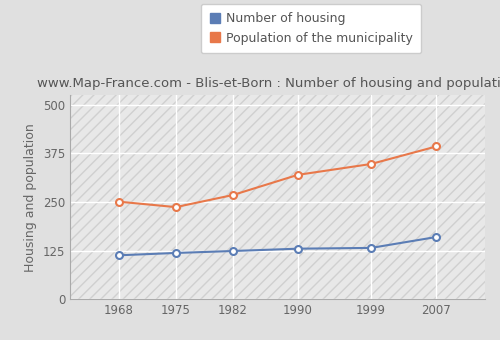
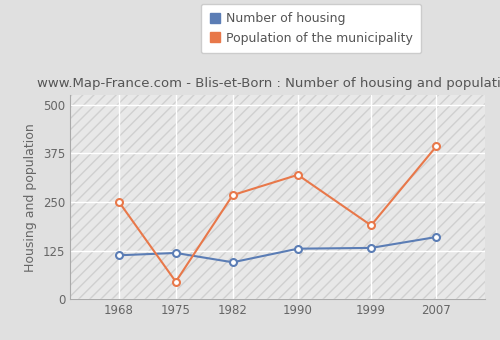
Population of the municipality/1975: 237 -> 45
Number of housing/1982: 124 -> 95
Population of the municipality/1999: 348 -> 190
